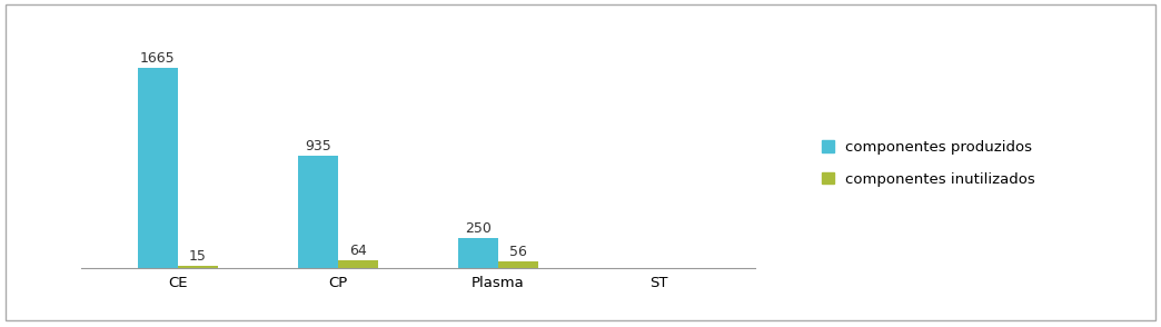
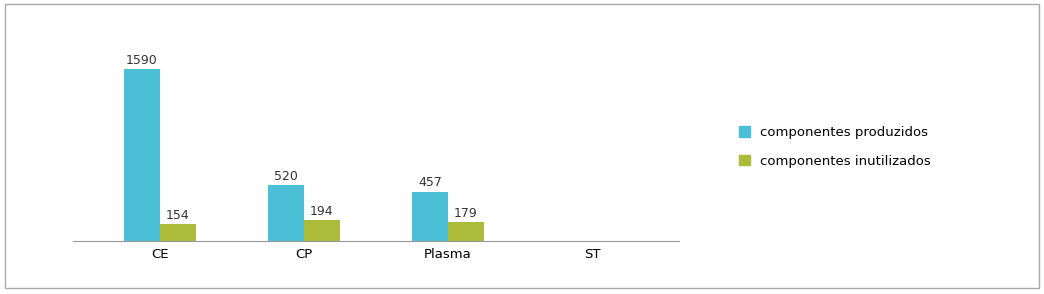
componentes produzidos/CE: 1665 -> 1590
componentes inutilizados/CE: 15 -> 154
componentes produzidos/CP: 935 -> 520
componentes inutilizados/CP: 64 -> 194
componentes produzidos/Plasma: 250 -> 457
componentes inutilizados/Plasma: 56 -> 179
